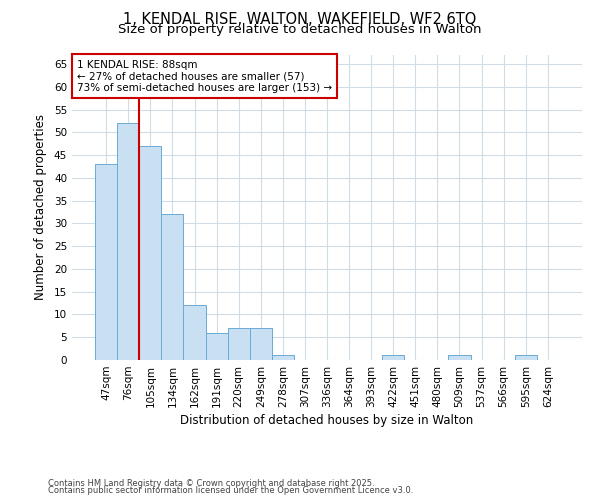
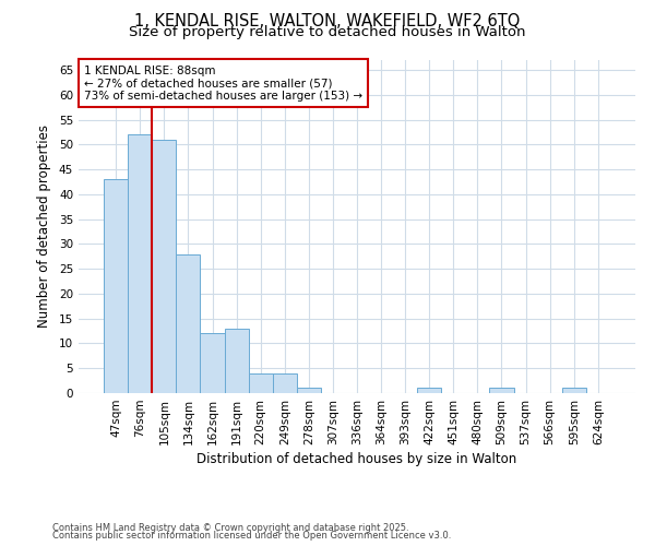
105sqm: 47 -> 51
134sqm: 32 -> 28
191sqm: 6 -> 13
220sqm: 7 -> 4
249sqm: 7 -> 4
